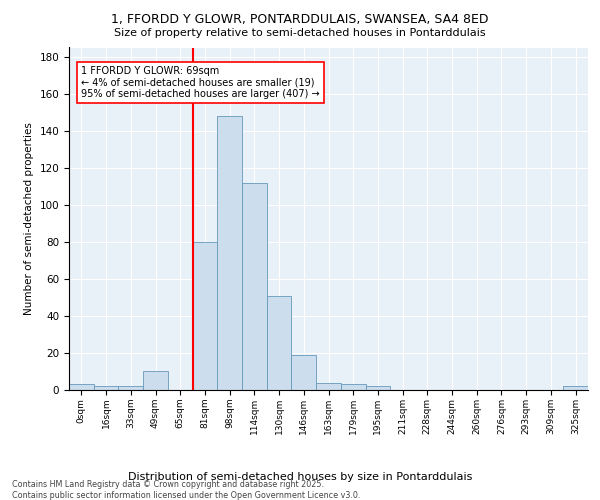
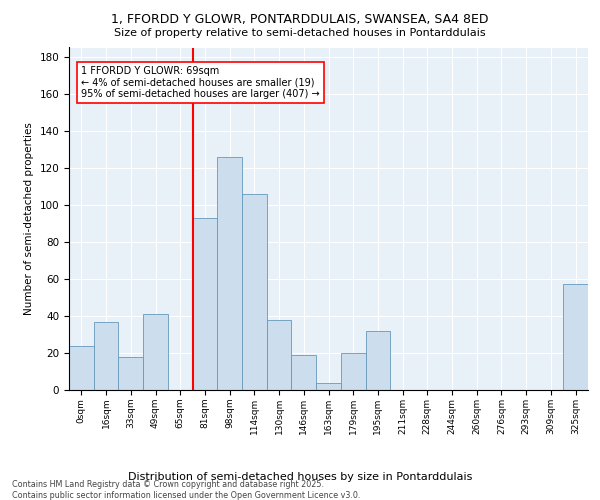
0sqm: 3 -> 24
16sqm: 2 -> 37
33sqm: 2 -> 18
49sqm: 10 -> 41
81sqm: 80 -> 93
98sqm: 148 -> 126
114sqm: 112 -> 106
130sqm: 51 -> 38
179sqm: 3 -> 20
195sqm: 2 -> 32
325sqm: 2 -> 57
